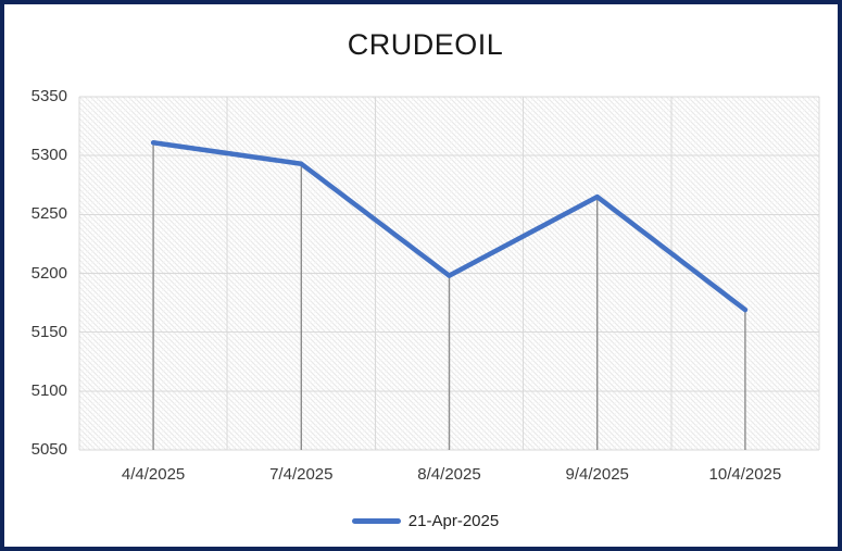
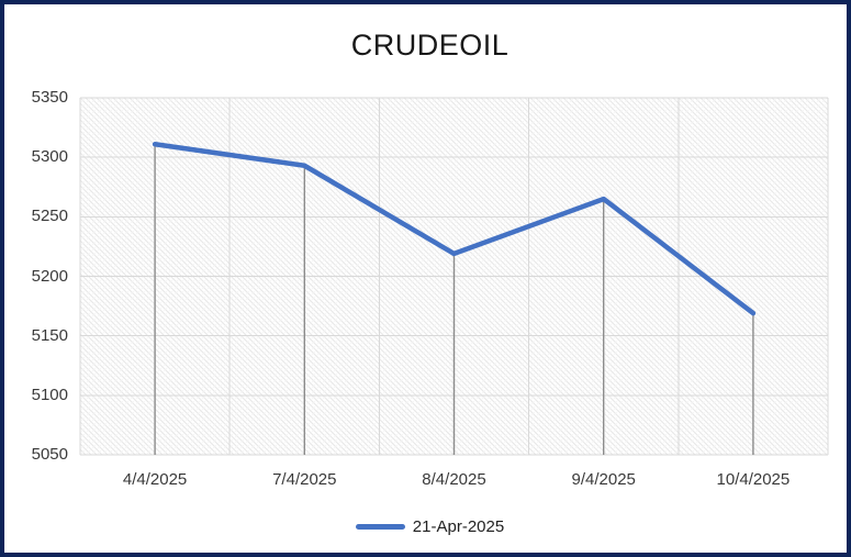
8/4/2025: 5198 -> 5219
